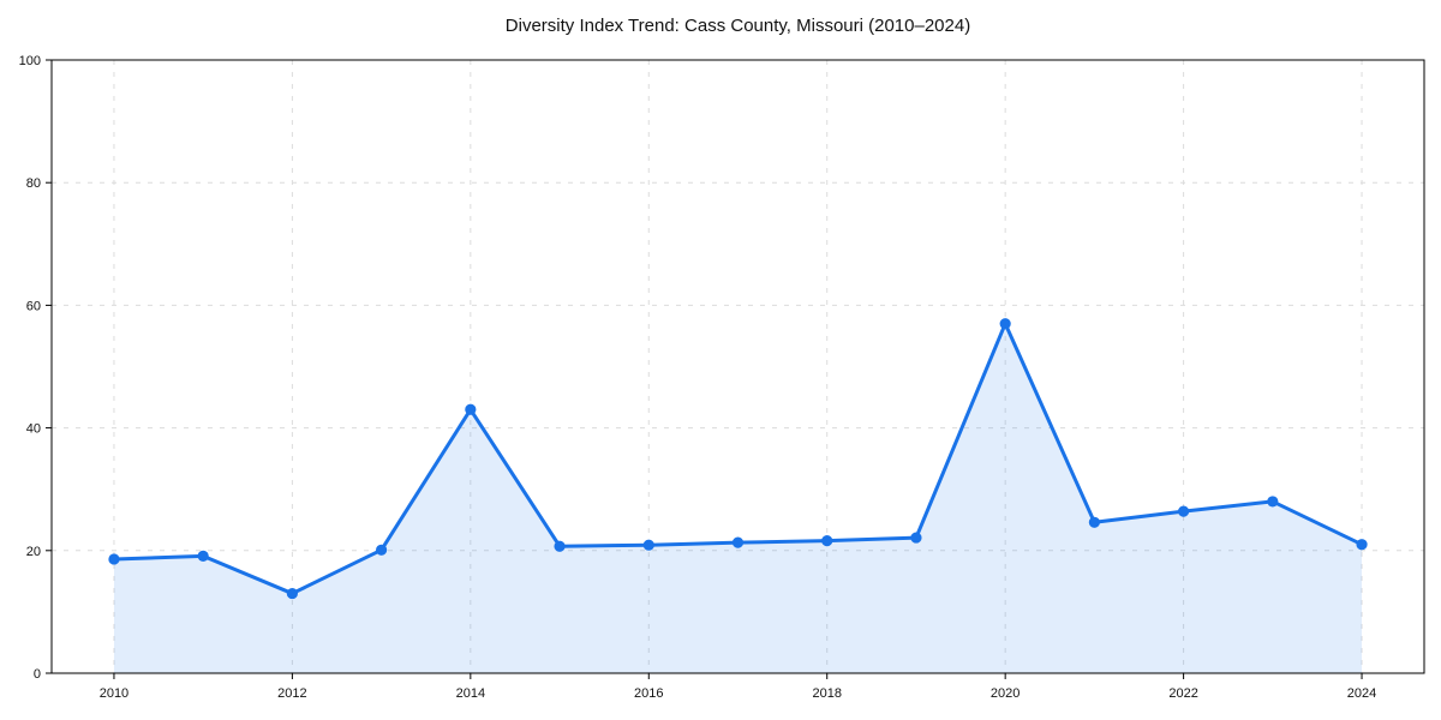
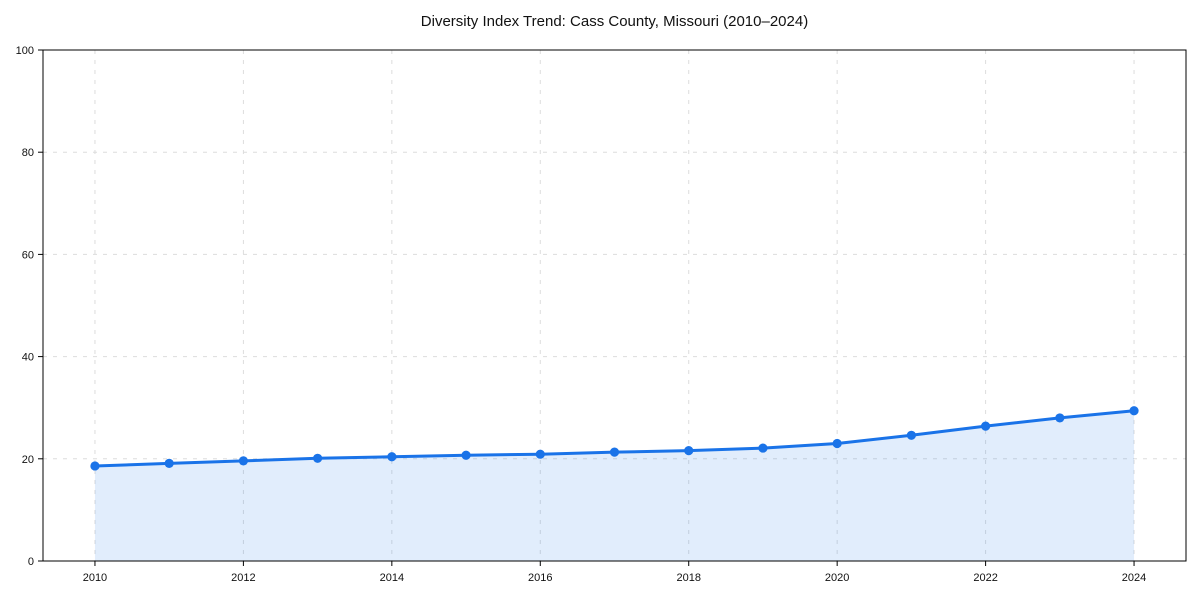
2012: 13 -> 20
2014: 43 -> 20
2020: 57 -> 23
2024: 21 -> 29
